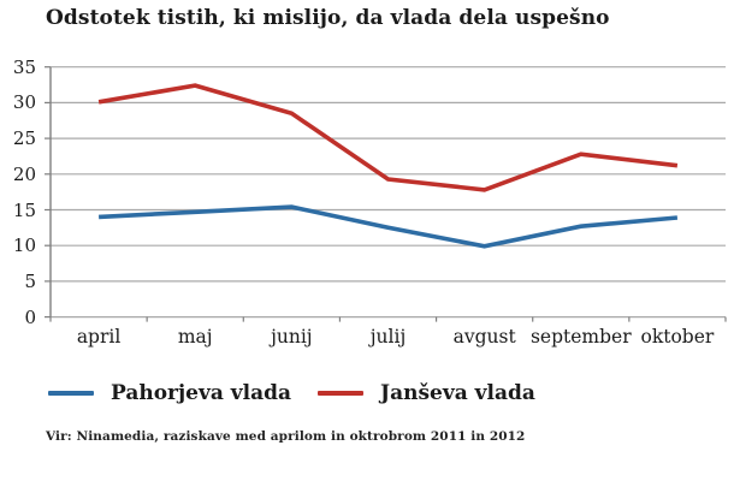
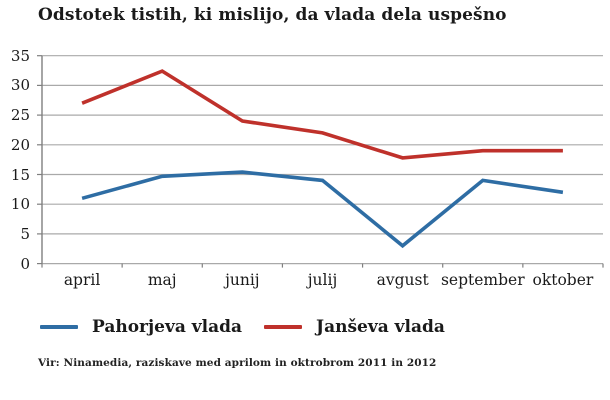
Pahorjeva vlada/april: 14 -> 11
Janševa vlada/april: 30 -> 27
Janševa vlada/junij: 28 -> 24
Pahorjeva vlada/julij: 12 -> 14
Janševa vlada/julij: 19 -> 22
Pahorjeva vlada/avgust: 10 -> 3
Pahorjeva vlada/september: 13 -> 14
Janševa vlada/september: 23 -> 19
Pahorjeva vlada/oktober: 14 -> 12
Janševa vlada/oktober: 21 -> 19
